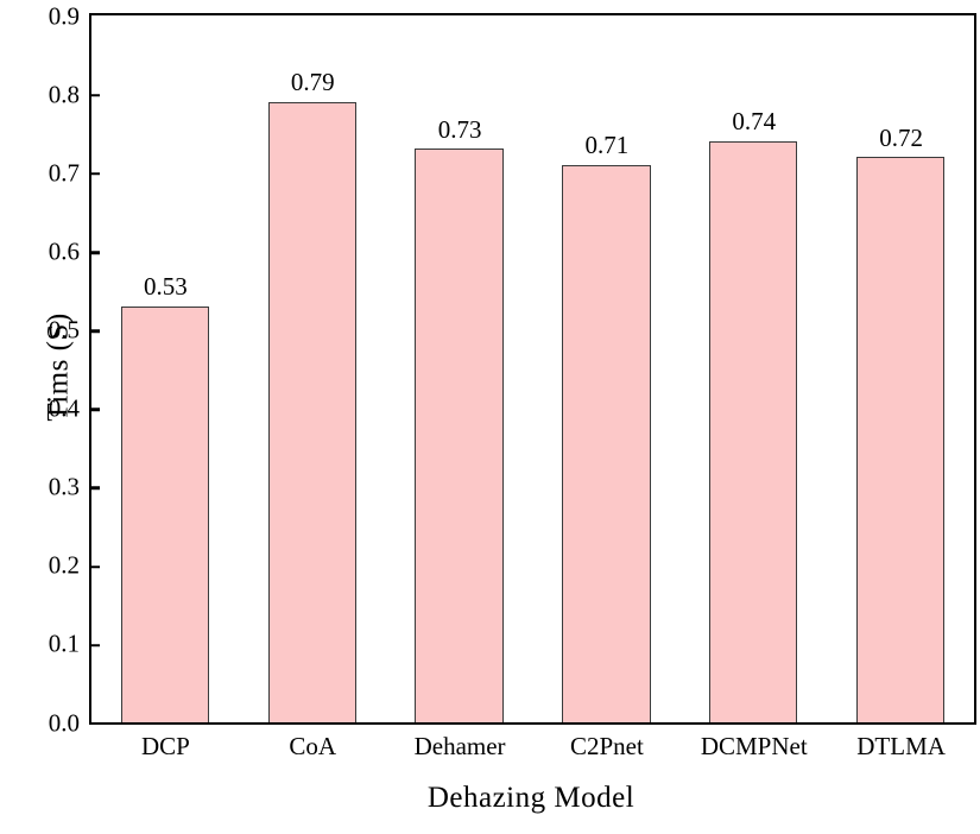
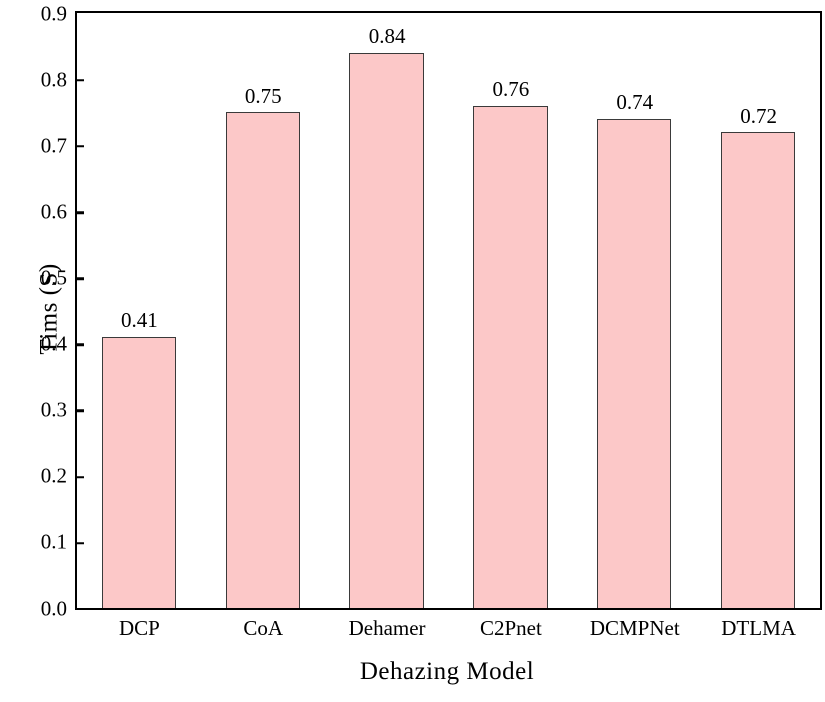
DCP: 0.53 -> 0.41
CoA: 0.79 -> 0.75
Dehamer: 0.73 -> 0.84
C2Pnet: 0.71 -> 0.76
